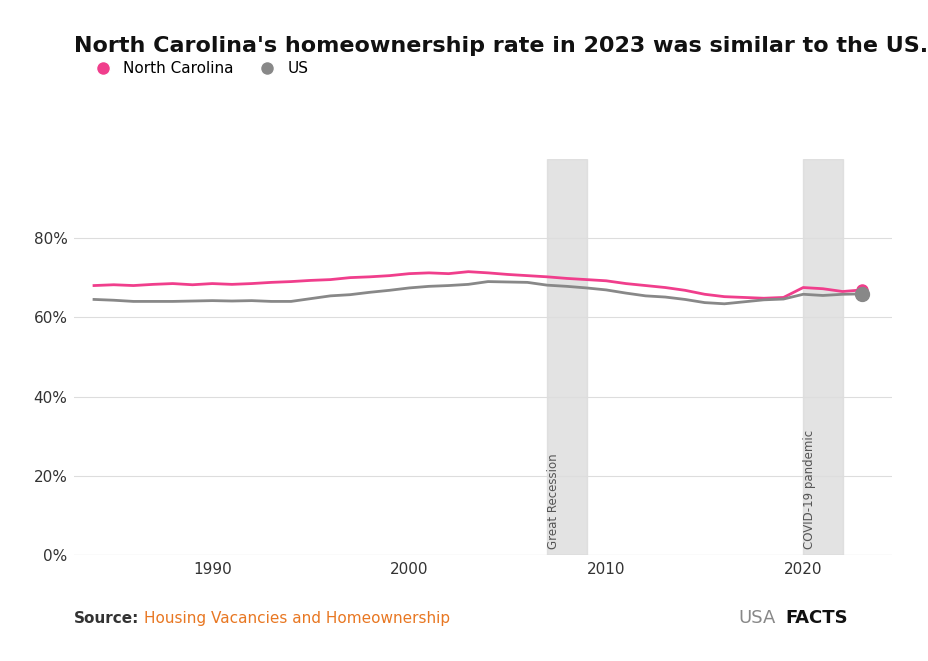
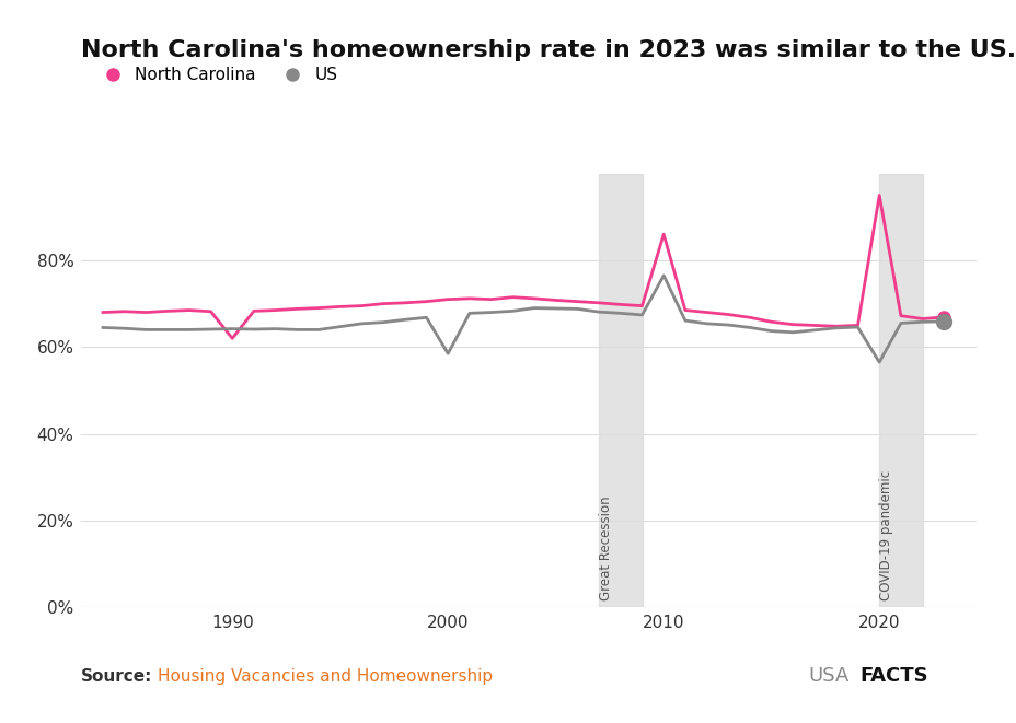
North Carolina/1990: 68.5% -> 62.0%
US/2000: 67.4% -> 58.5%
North Carolina/2010: 69.2% -> 86.0%
US/2010: 66.9% -> 76.5%
North Carolina/2020: 67.5% -> 95.0%
US/2020: 65.8% -> 56.5%
